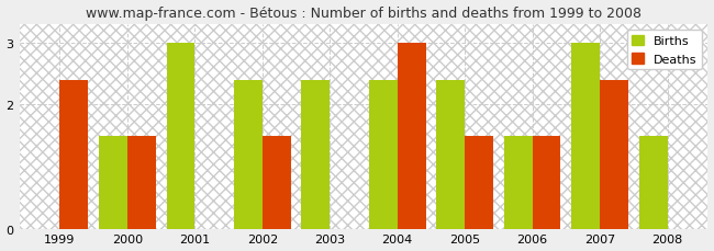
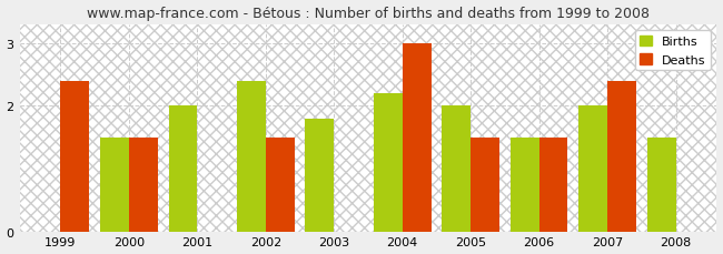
Births/2001: 3.0 -> 2.0
Births/2003: 2.4 -> 1.8
Births/2004: 2.4 -> 2.2
Births/2005: 2.4 -> 2.0
Births/2007: 3.0 -> 2.0
